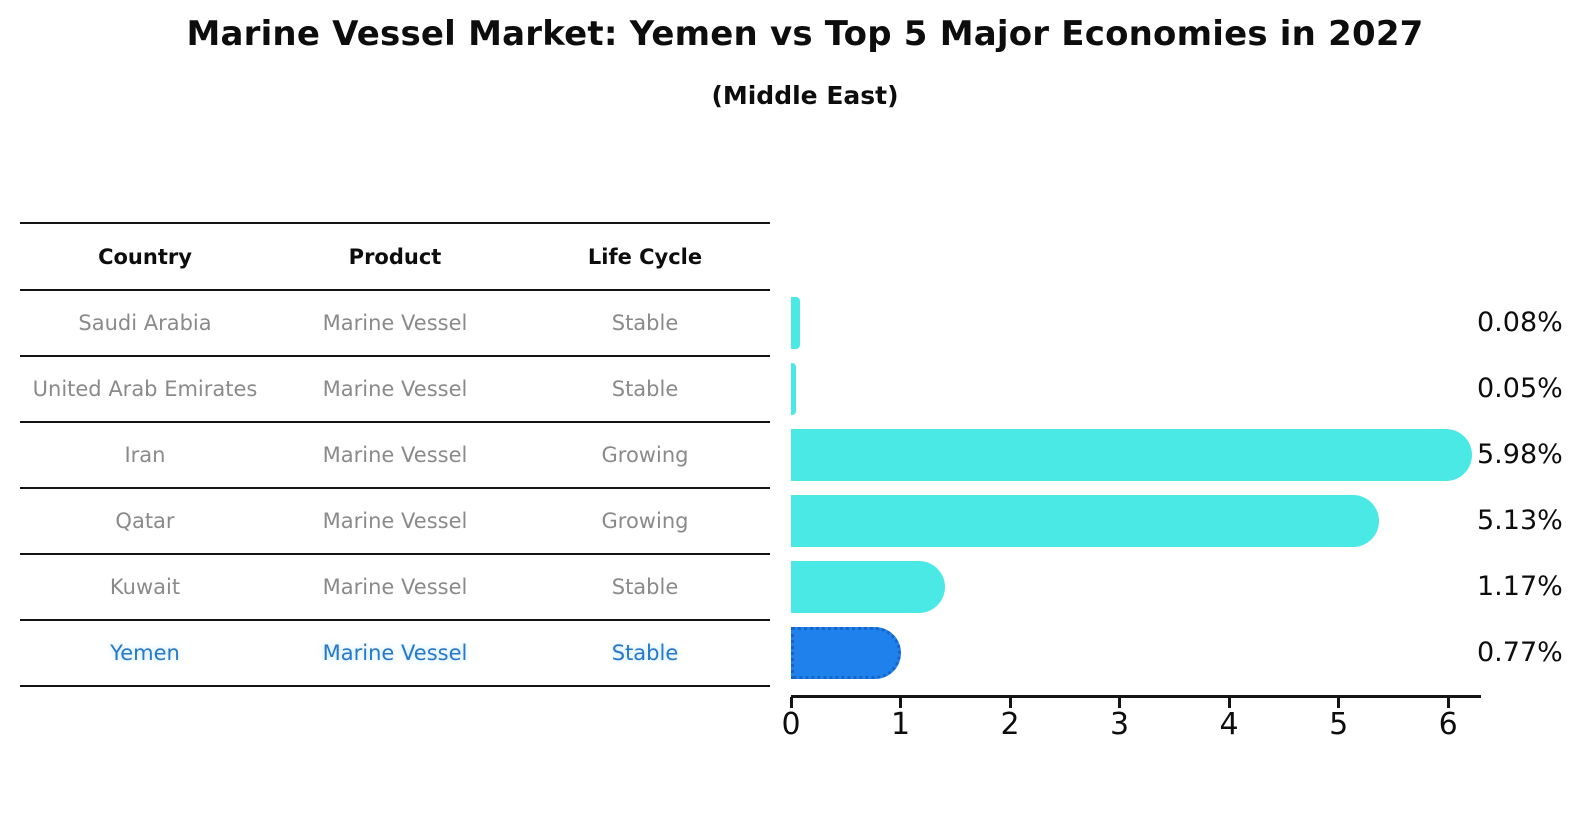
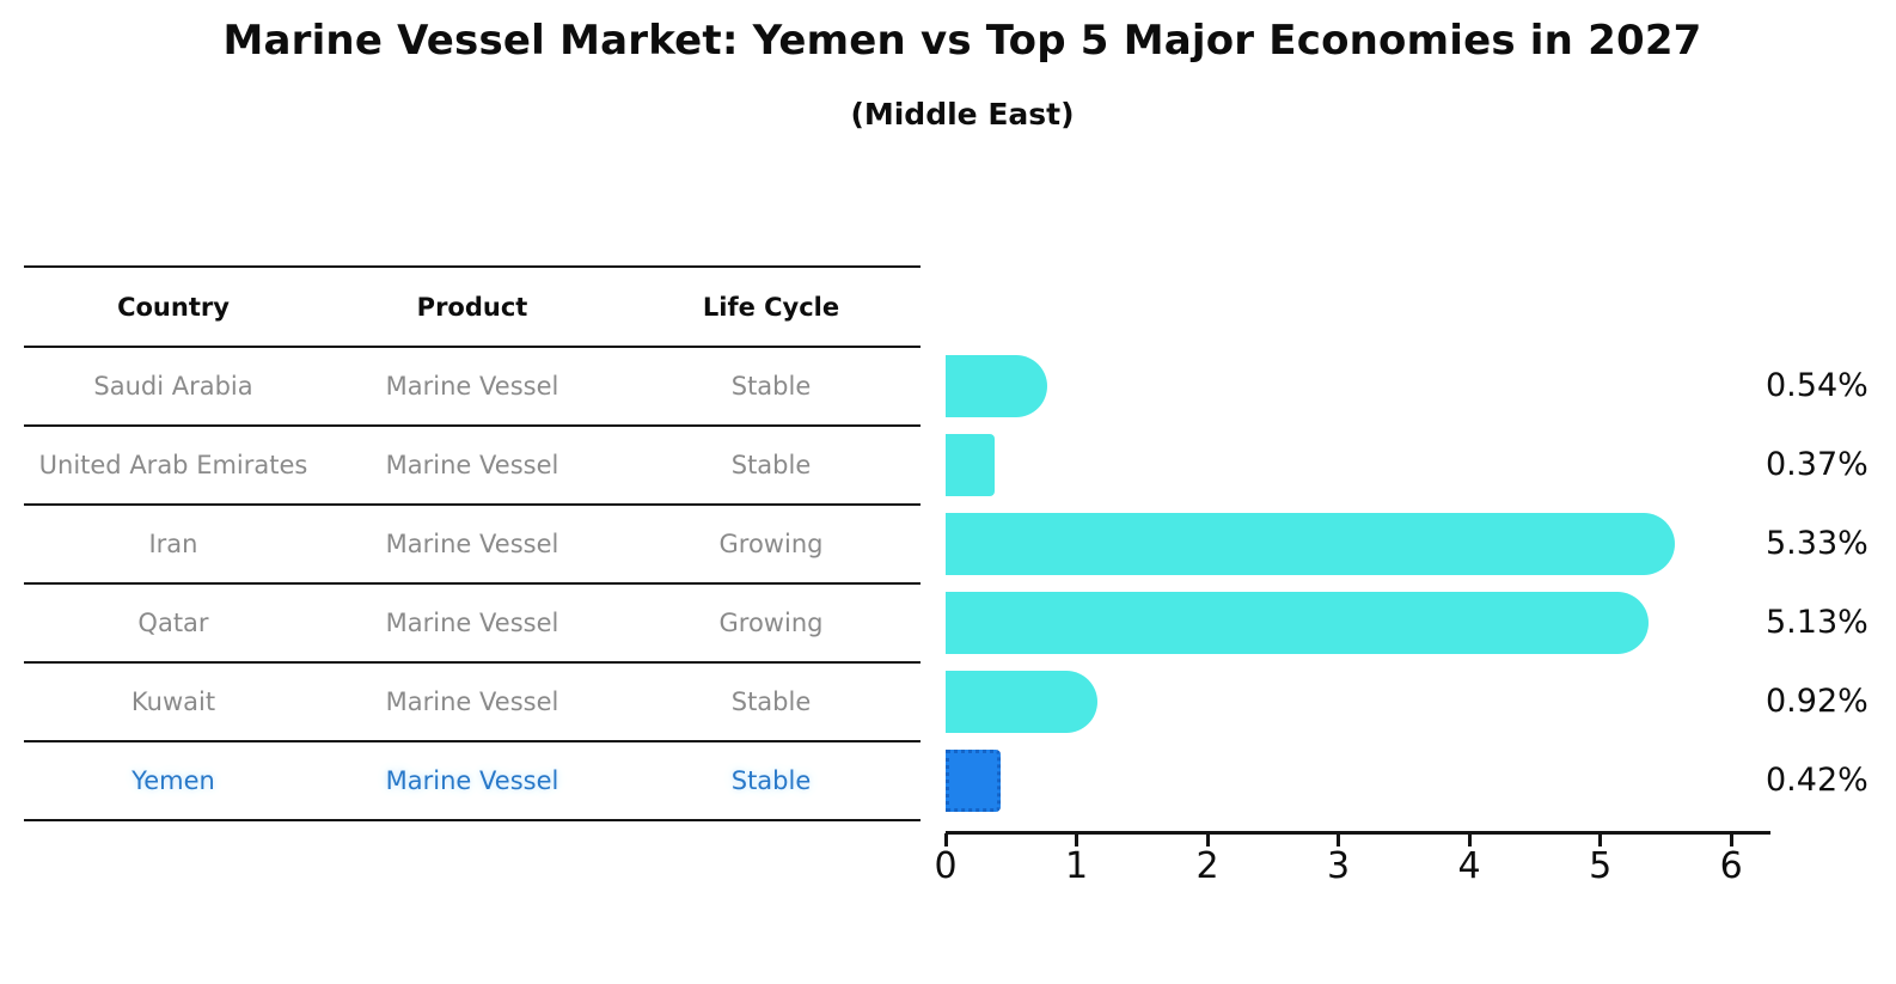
Saudi Arabia: 0.08% -> 0.54%
United Arab Emirates: 0.05% -> 0.37%
Iran: 5.98% -> 5.33%
Kuwait: 1.17% -> 0.92%
Yemen: 0.77% -> 0.42%
